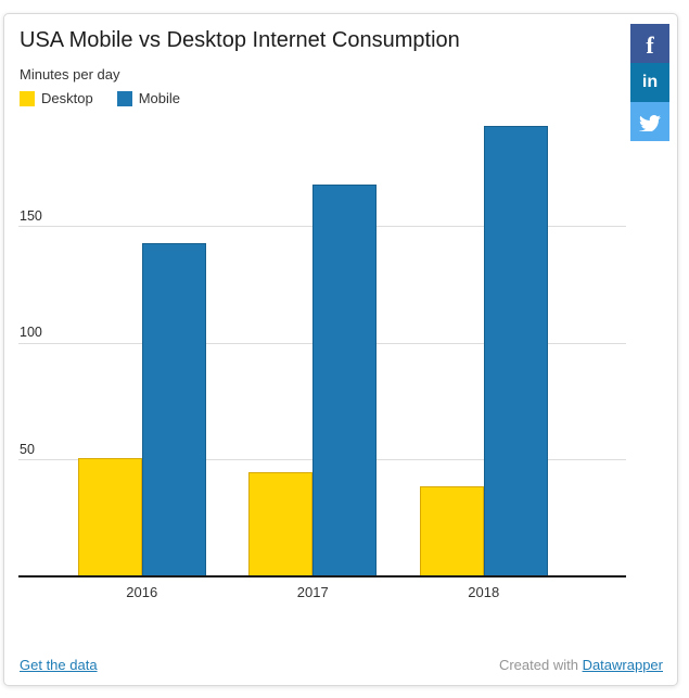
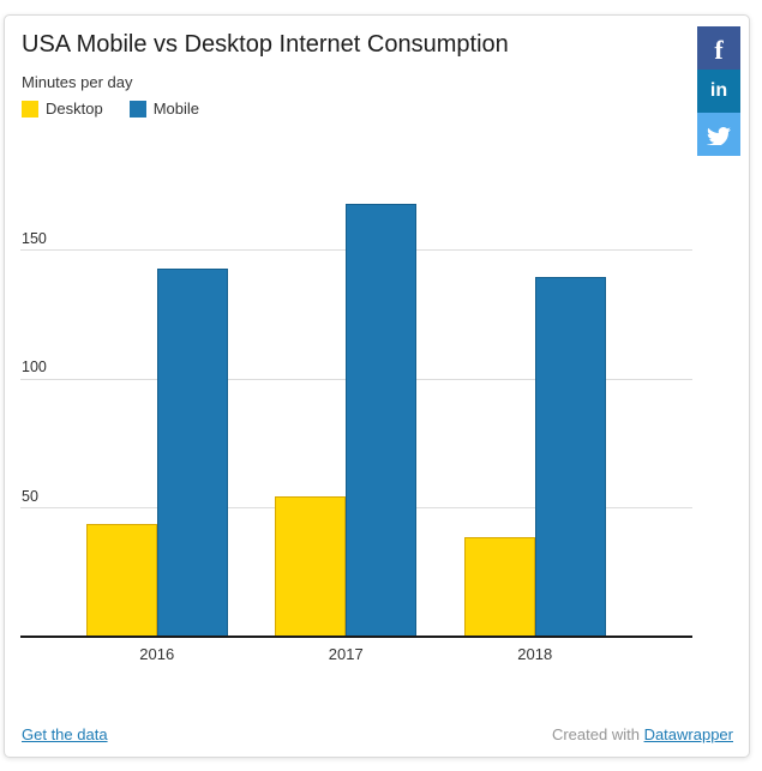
Desktop/2016: 51 -> 44
Desktop/2017: 45 -> 55
Mobile/2018: 193 -> 140
